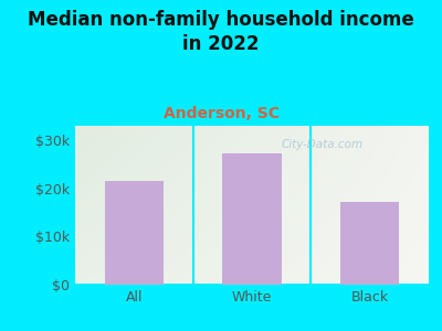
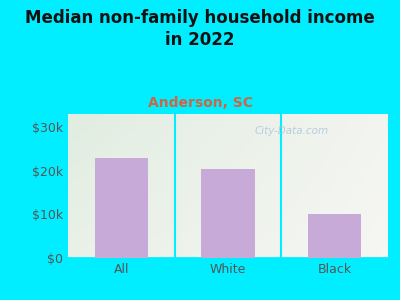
All: $21.5k -> $23.0k
White: $27.2k -> $20.5k
Black: $17.2k -> $10.0k
